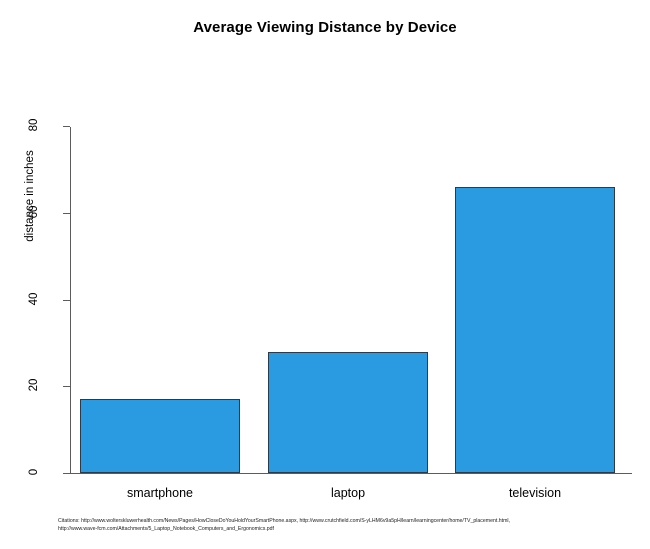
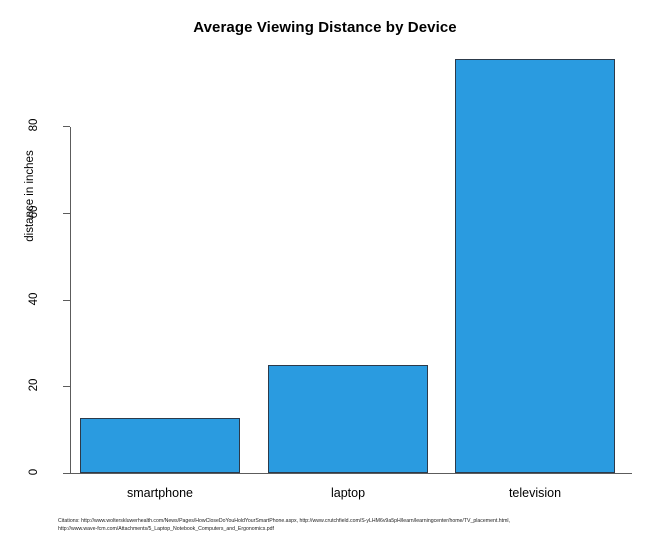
smartphone: 17 -> 13
laptop: 28 -> 25
television: 66 -> 96
